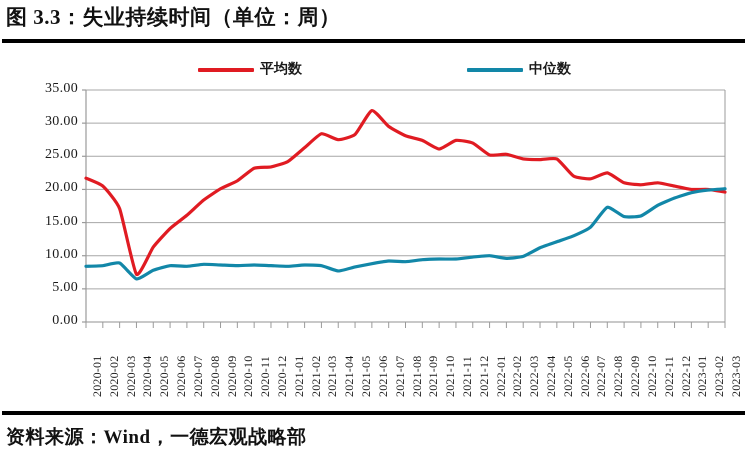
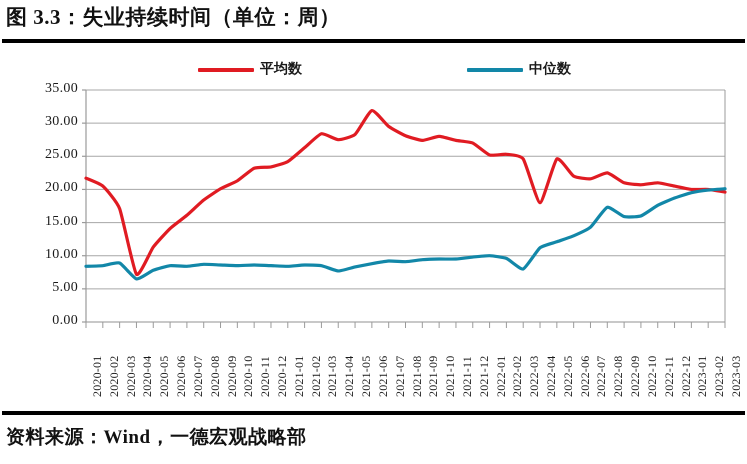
平均数/2021-10: 26 -> 28
中位数/2022-03: 10 -> 8
平均数/2022-04: 24 -> 18
